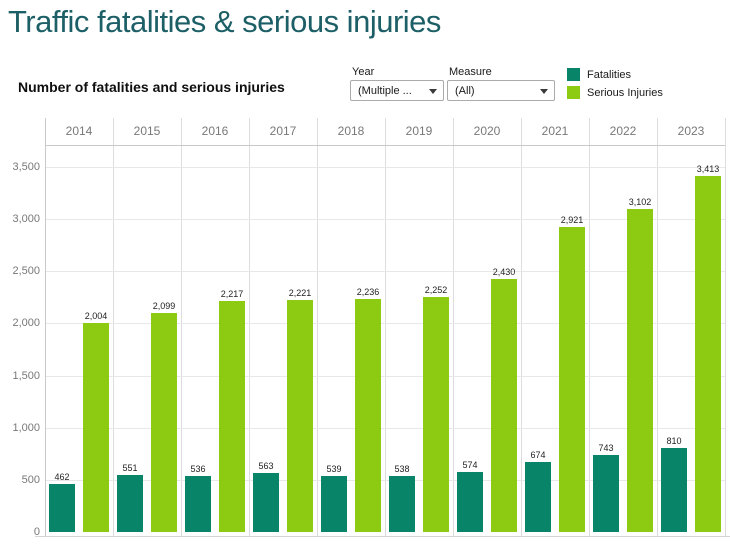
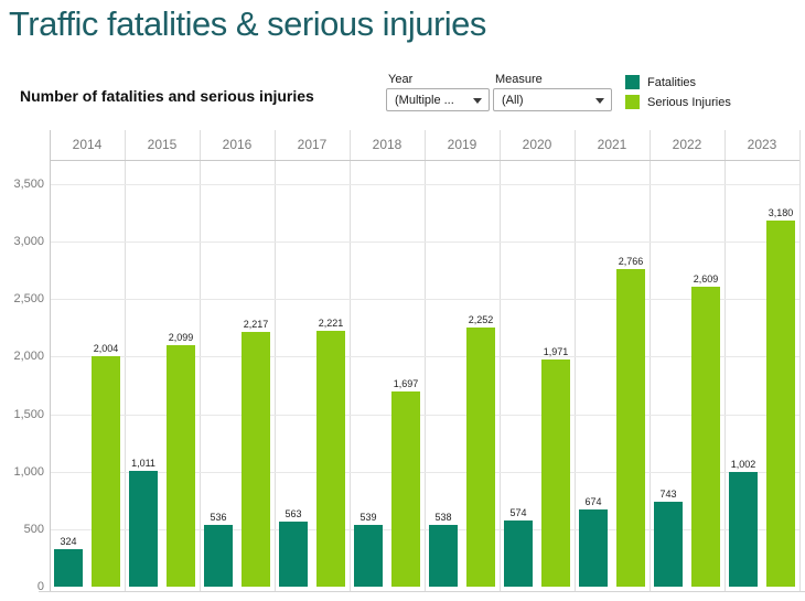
Fatalities/2014: 462 -> 324
Fatalities/2015: 551 -> 1,011
Serious Injuries/2018: 2,236 -> 1,697
Serious Injuries/2020: 2,430 -> 1,971
Serious Injuries/2021: 2,921 -> 2,766
Serious Injuries/2022: 3,102 -> 2,609
Fatalities/2023: 810 -> 1,002
Serious Injuries/2023: 3,413 -> 3,180
